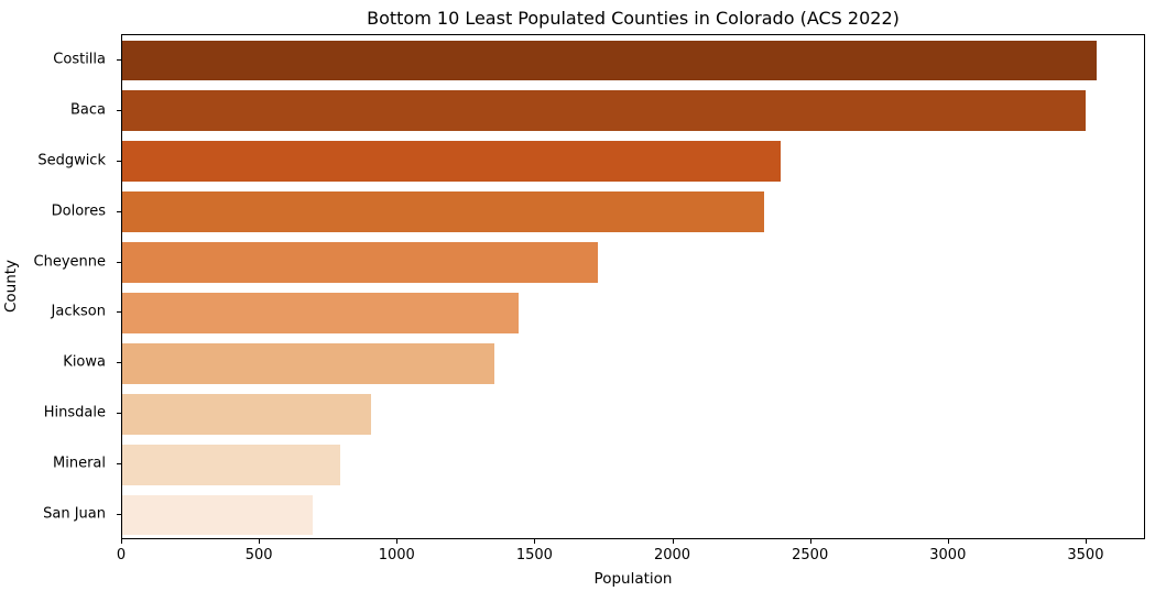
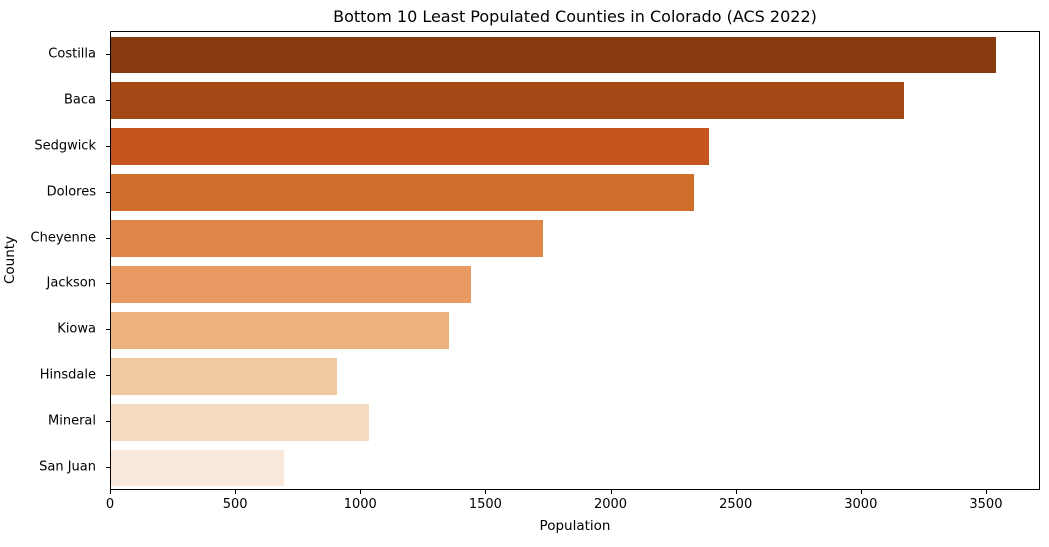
Baca: 3500 -> 3170
Mineral: 790 -> 1030
